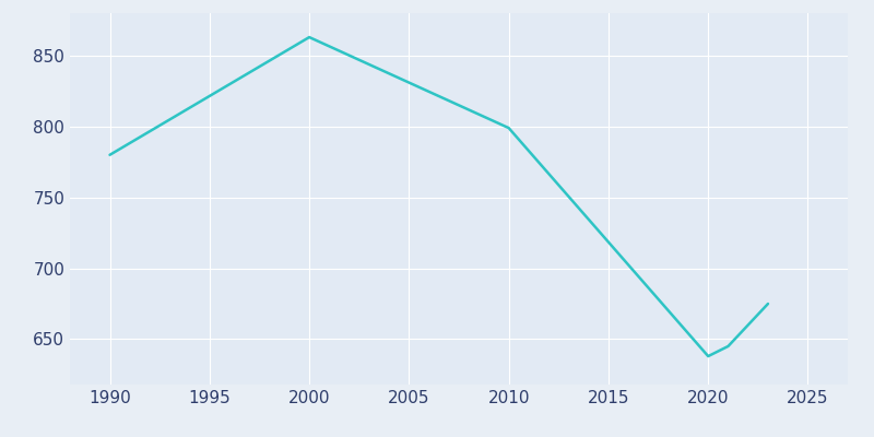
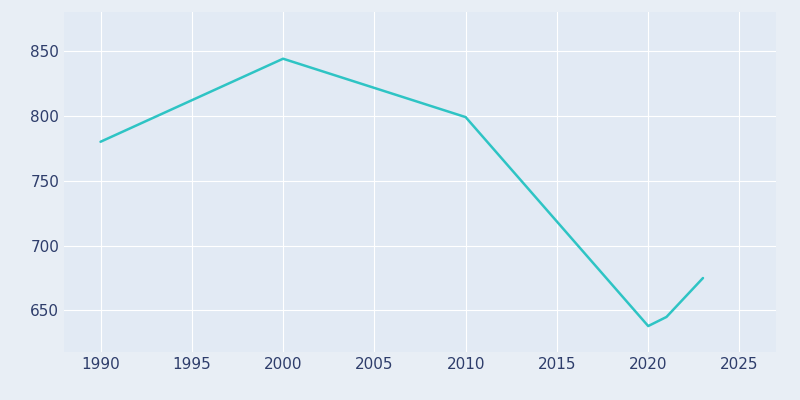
2000: 863 -> 844
